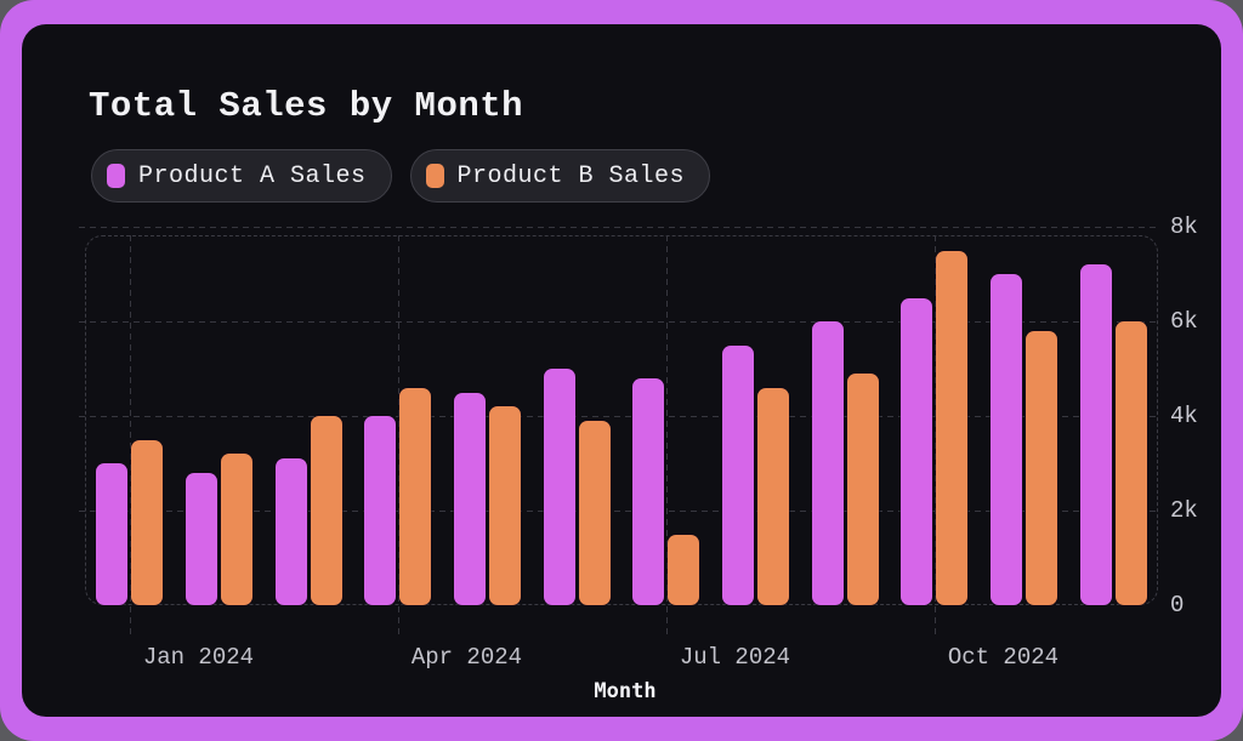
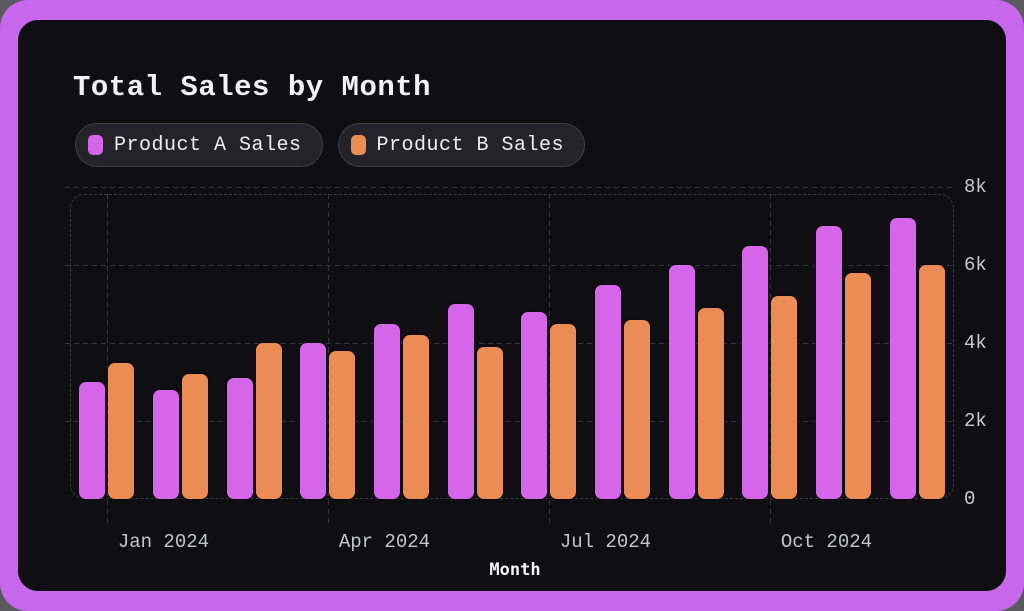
Product B Sales/Apr 2024: 4.6k -> 3.8k
Product B Sales/Jul 2024: 1.5k -> 4.5k
Product B Sales/Oct 2024: 7.5k -> 5.2k
